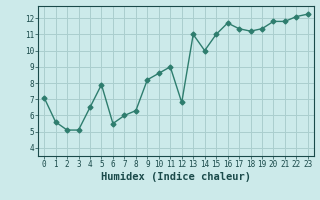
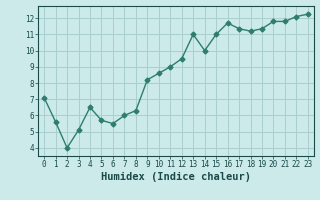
2: 5.1 -> 4.0
5: 7.9 -> 5.7
12: 6.8 -> 9.5
